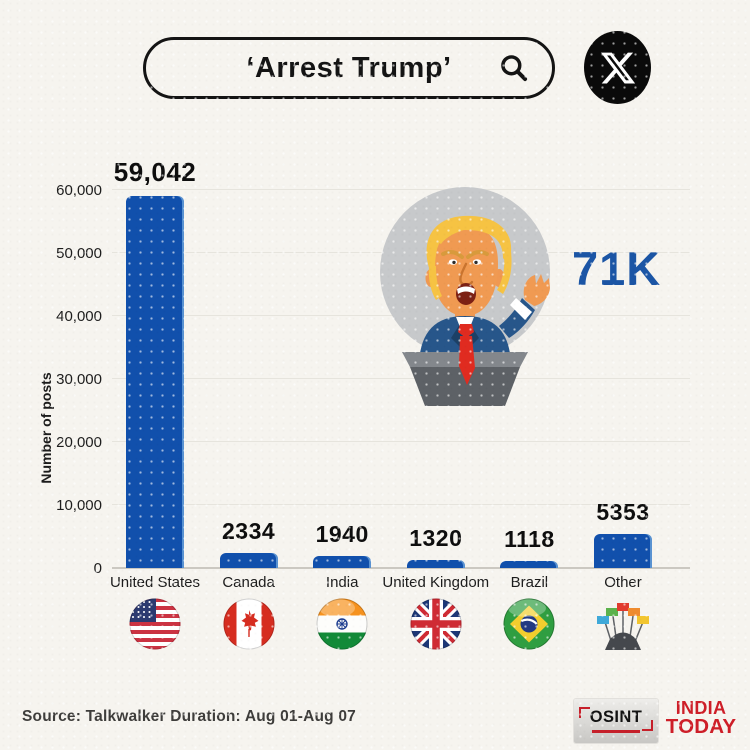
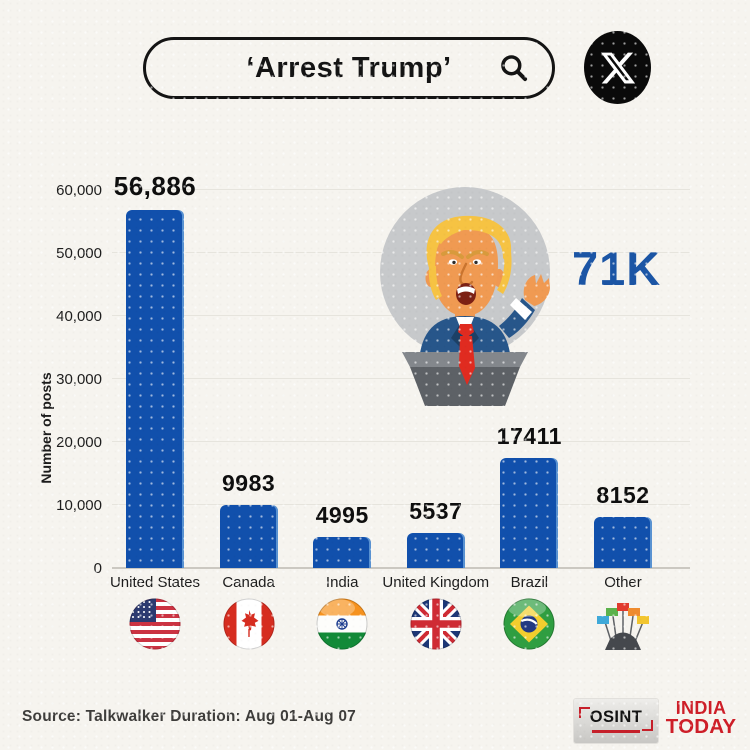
United States: 59,042 -> 56,886
Canada: 2334 -> 9983
India: 1940 -> 4995
United Kingdom: 1320 -> 5537
Brazil: 1118 -> 17411
Other: 5353 -> 8152
